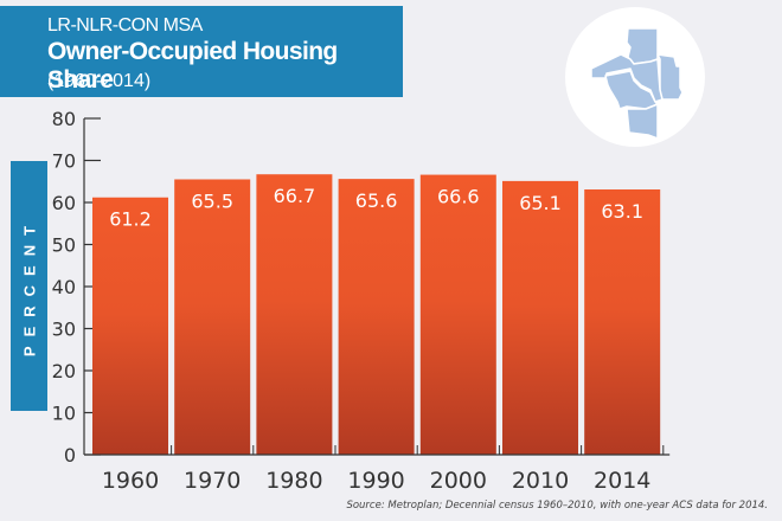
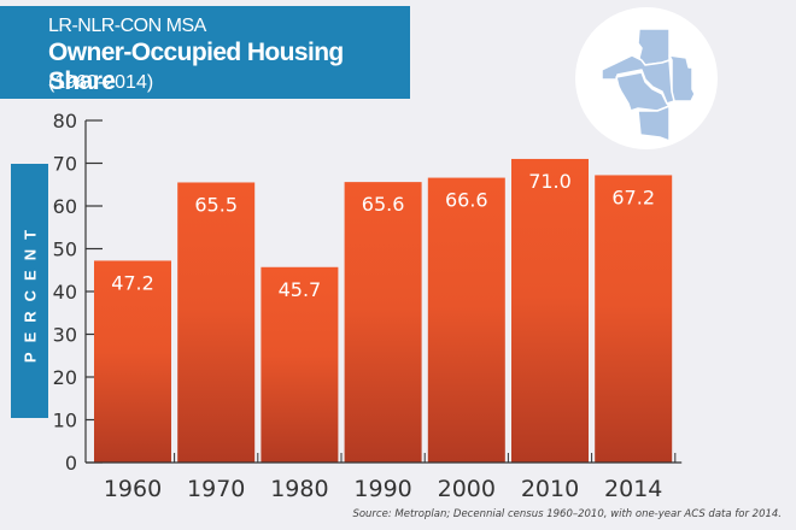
1960: 61.2 -> 47.2
1980: 66.7 -> 45.7
2010: 65.1 -> 71.0
2014: 63.1 -> 67.2
